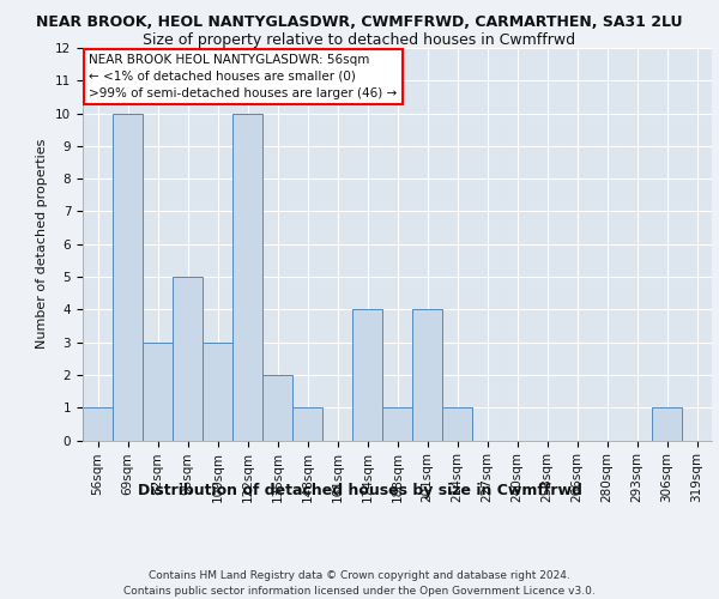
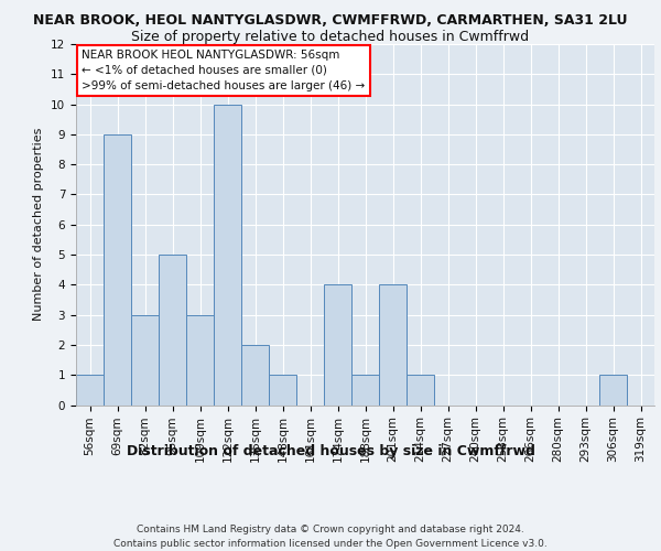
69sqm: 10 -> 9
